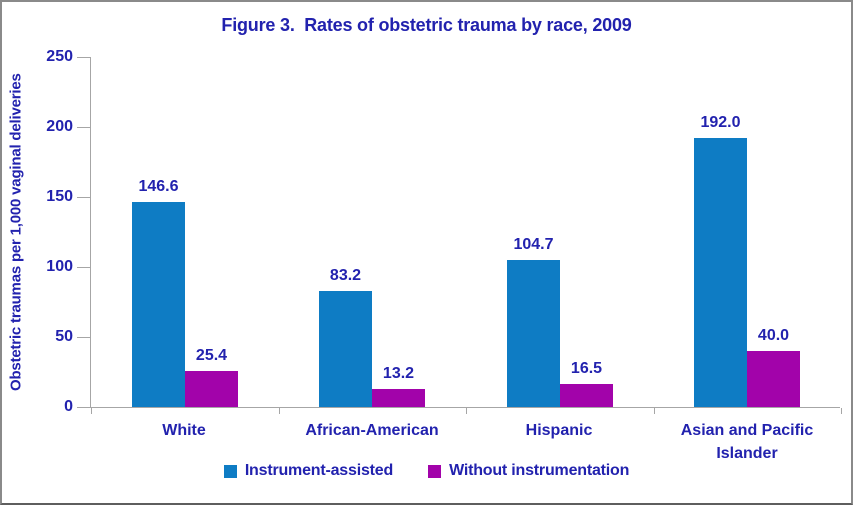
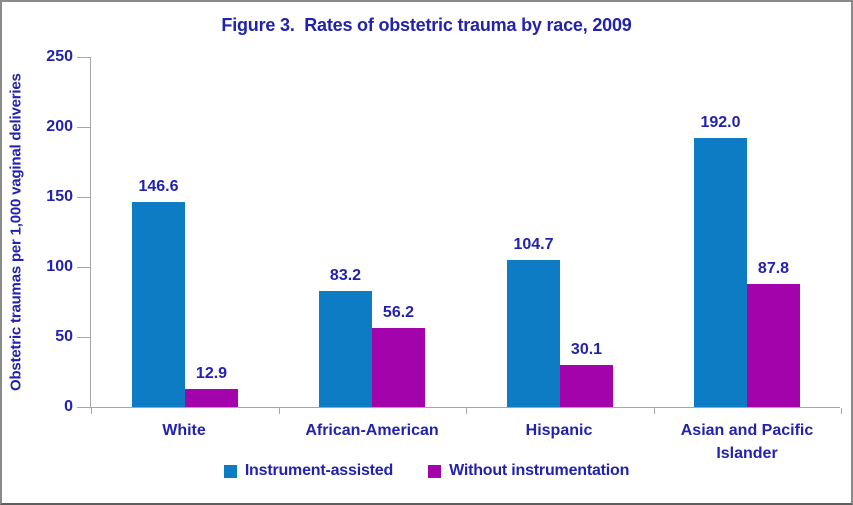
Without instrumentation/White: 25.4 -> 12.9
Without instrumentation/African-American: 13.2 -> 56.2
Without instrumentation/Hispanic: 16.5 -> 30.1
Without instrumentation/Asian and Pacific Islander: 40.0 -> 87.8
